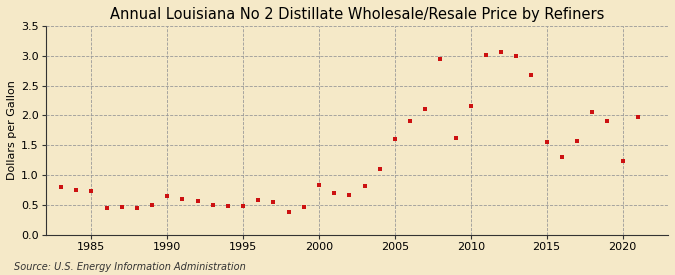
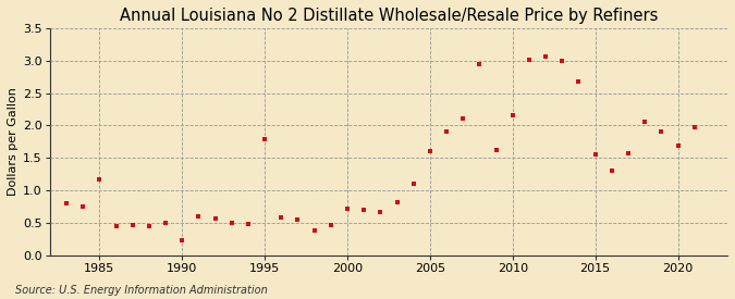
1985: 0.73 -> 1.16
1990: 0.65 -> 0.22
1995: 0.48 -> 1.78
2000: 0.84 -> 0.72
2020: 1.23 -> 1.68
